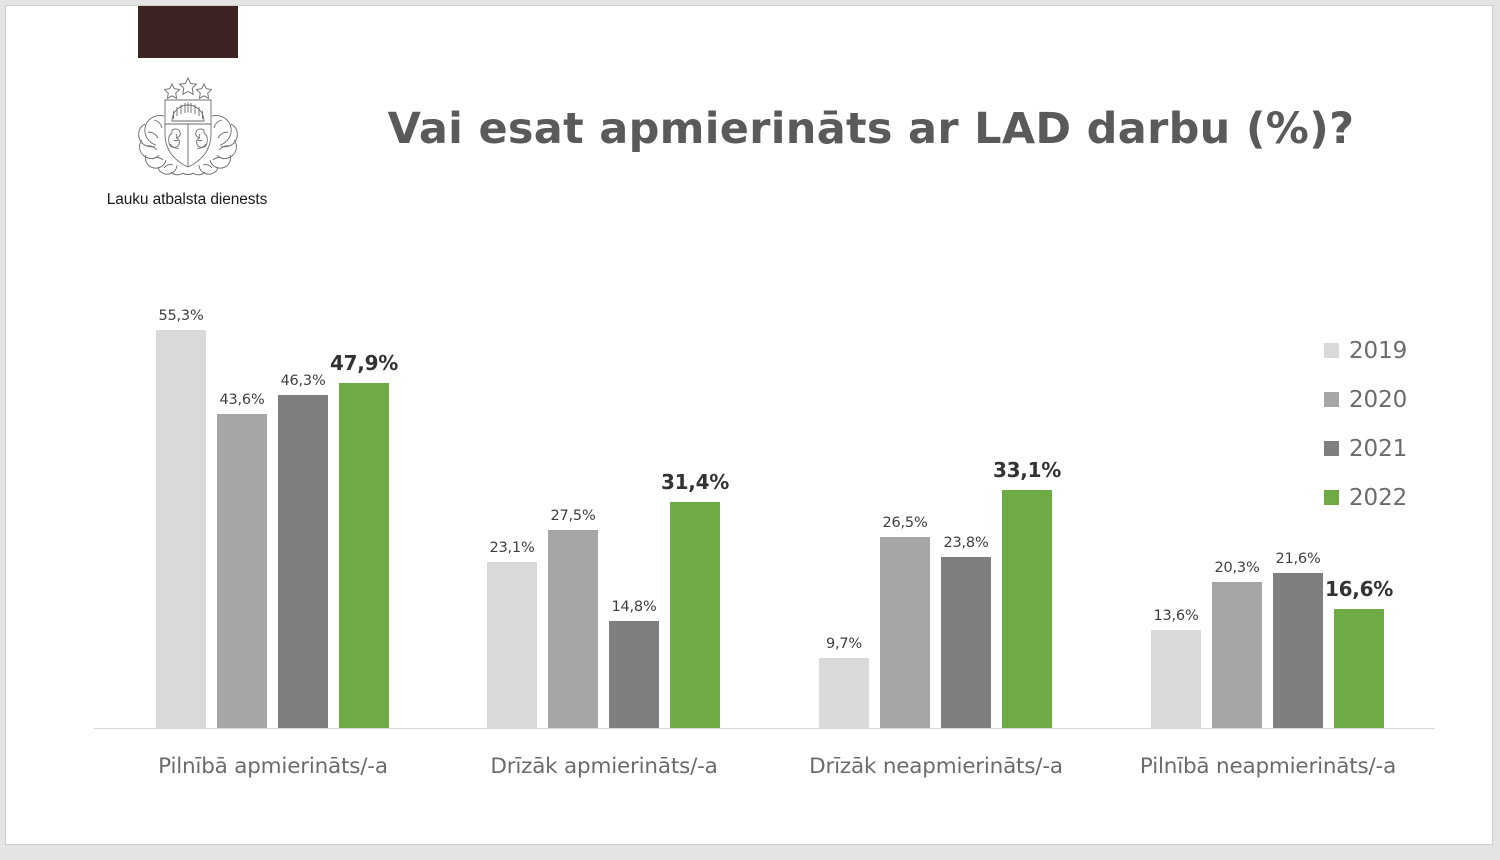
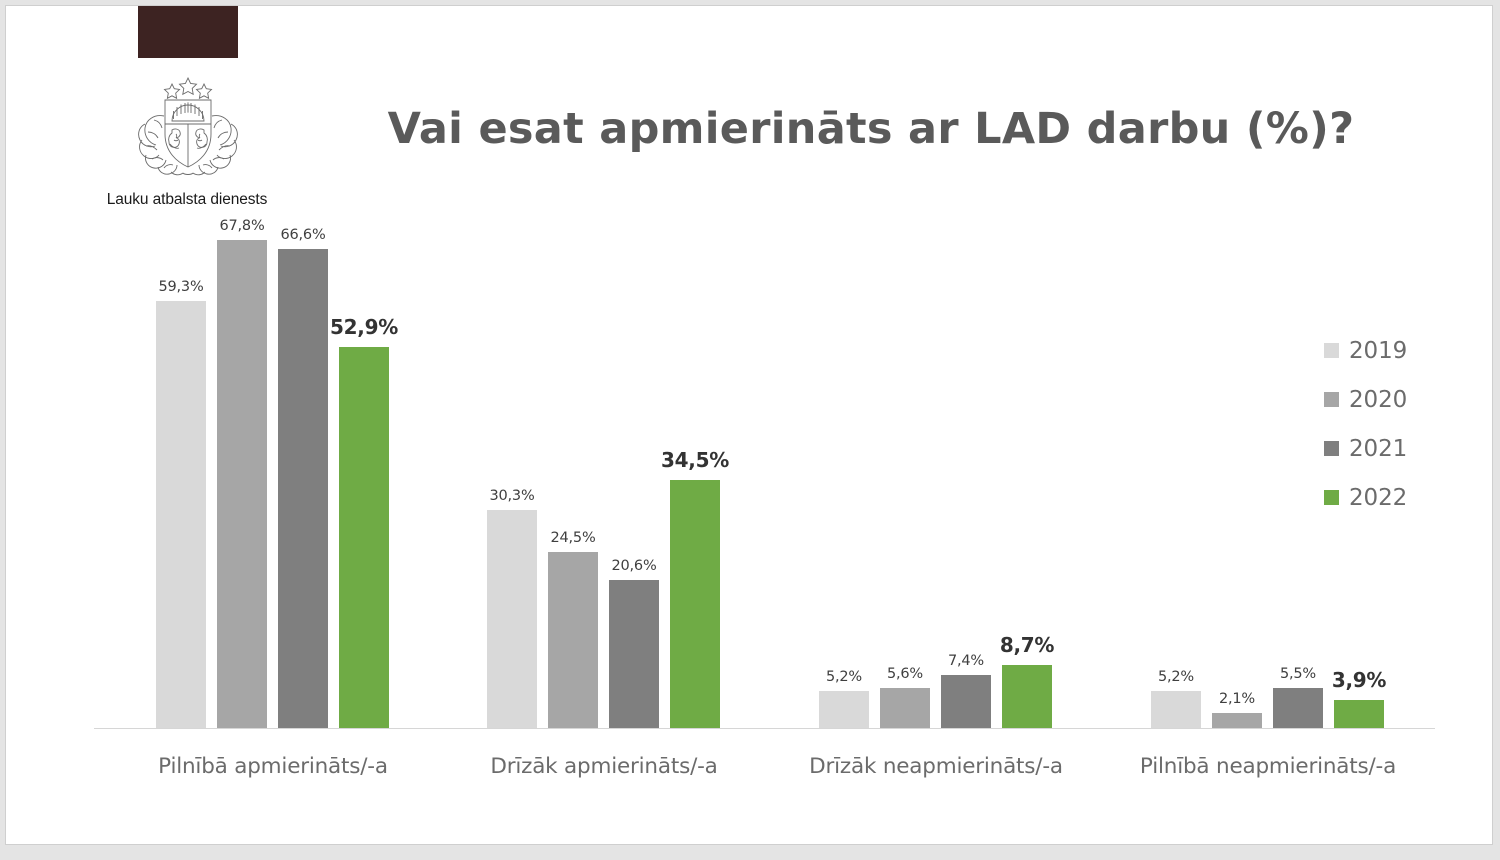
2019/Pilnībā apmierināts/-a: 55,3% -> 59,3%
2020/Pilnībā apmierināts/-a: 43,6% -> 67,8%
2021/Pilnībā apmierināts/-a: 46,3% -> 66,6%
2022/Pilnībā apmierināts/-a: 47,9% -> 52,9%
2019/Drīzāk apmierināts/-a: 23,1% -> 30,3%
2020/Drīzāk apmierināts/-a: 27,5% -> 24,5%
2021/Drīzāk apmierināts/-a: 14,8% -> 20,6%
2022/Drīzāk apmierināts/-a: 31,4% -> 34,5%
2019/Drīzāk neapmierināts/-a: 9,7% -> 5,2%
2020/Drīzāk neapmierināts/-a: 26,5% -> 5,6%
2021/Drīzāk neapmierināts/-a: 23,8% -> 7,4%
2022/Drīzāk neapmierināts/-a: 33,1% -> 8,7%
2019/Pilnībā neapmierināts/-a: 13,6% -> 5,2%
2020/Pilnībā neapmierināts/-a: 20,3% -> 2,1%
2021/Pilnībā neapmierināts/-a: 21,6% -> 5,5%
2022/Pilnībā neapmierināts/-a: 16,6% -> 3,9%
